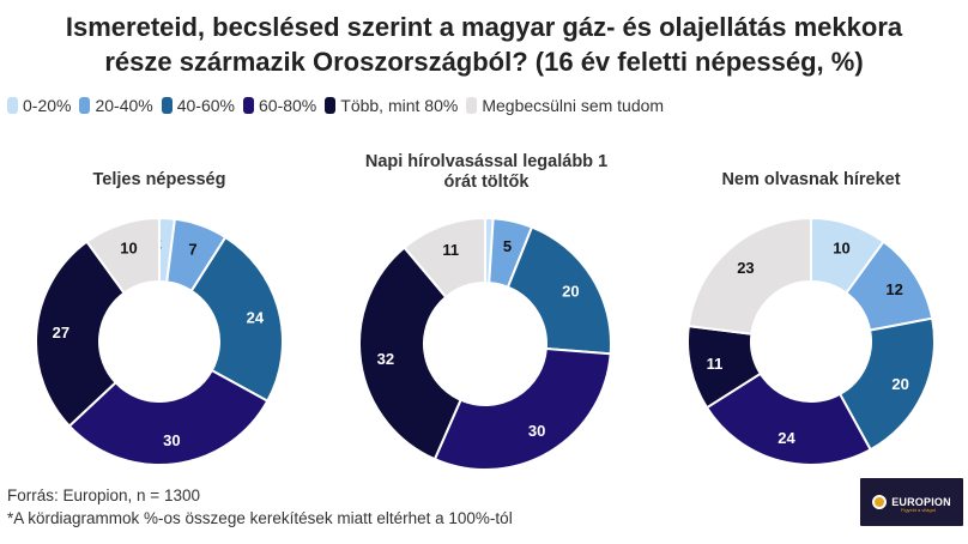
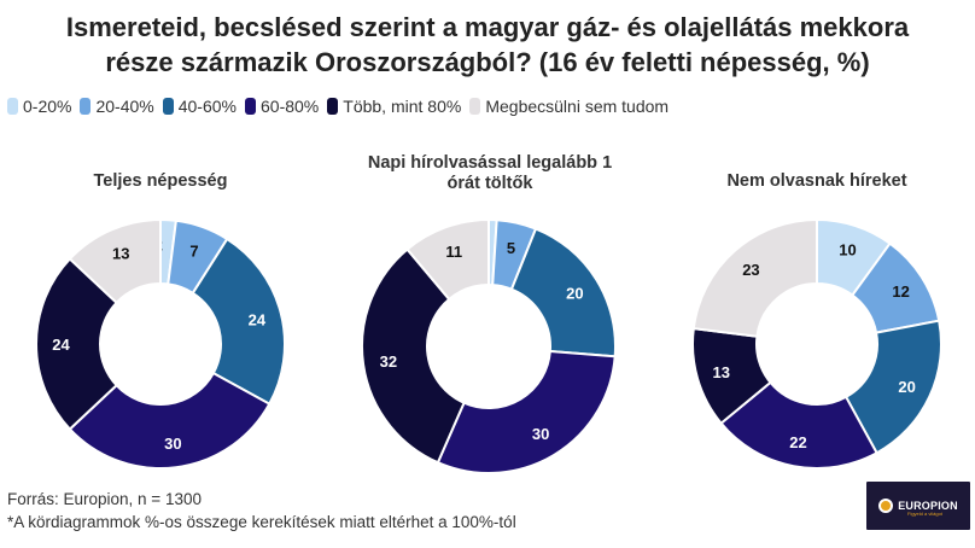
Teljes népesség/Több, mint 80%: 27 -> 24
Teljes népesség/Megbecsülni sem tudom: 10 -> 13
Nem olvasnak híreket/60-80%: 24 -> 22
Nem olvasnak híreket/Több, mint 80%: 11 -> 13
